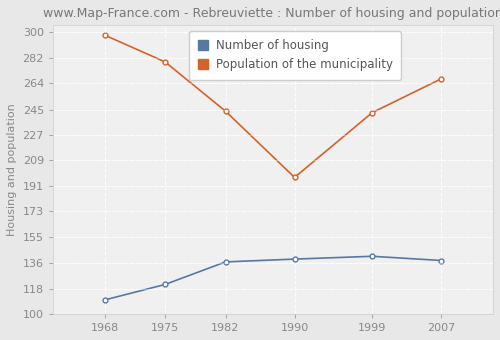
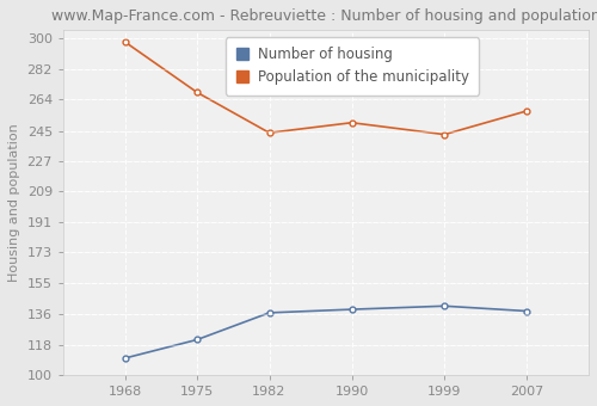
Population of the municipality/1975: 279 -> 268
Population of the municipality/1990: 197 -> 250
Population of the municipality/2007: 267 -> 257
